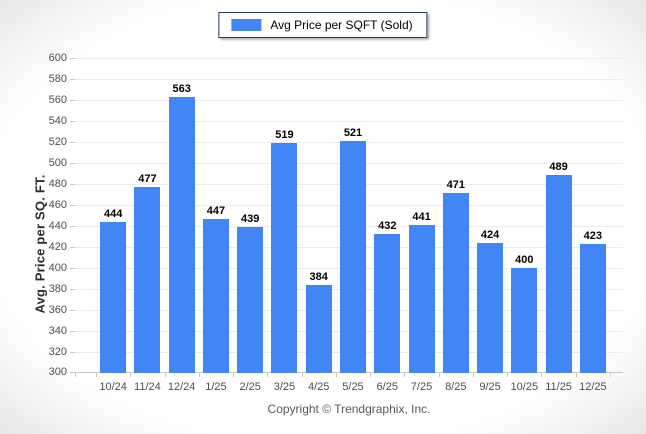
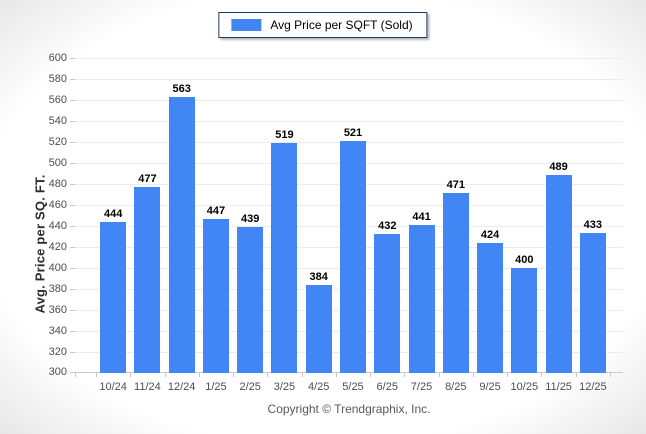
12/25: 423 -> 433
